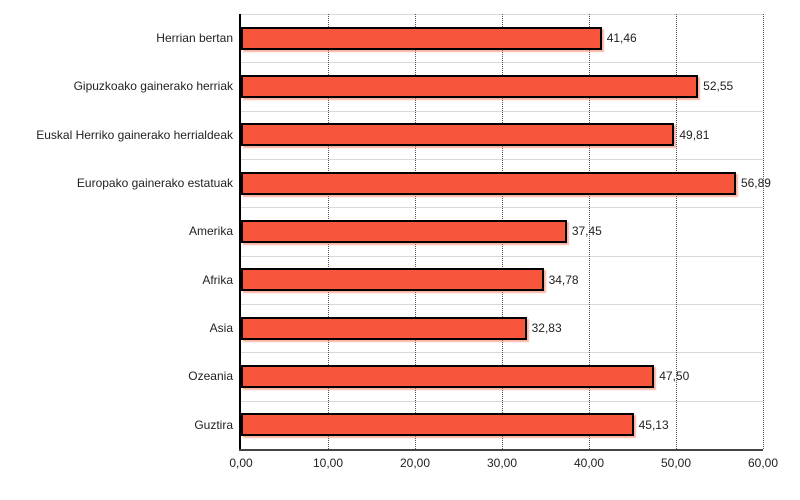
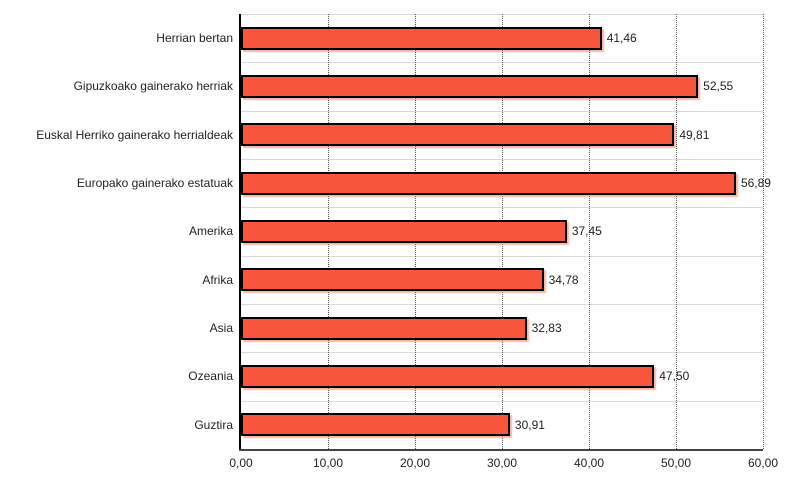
Guztira: 45,13 -> 30,91
